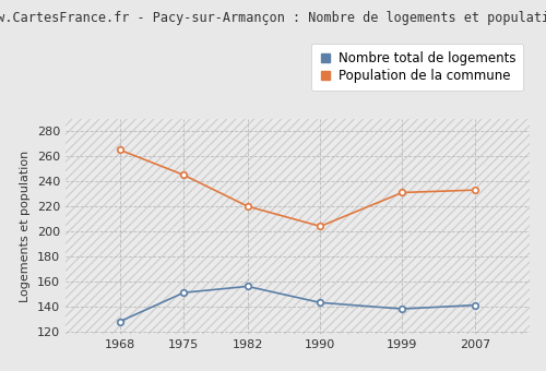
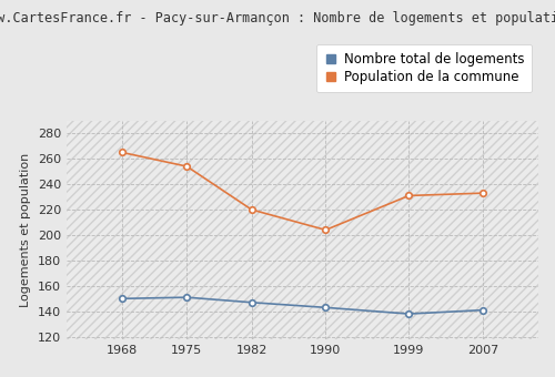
Nombre total de logements/1968: 128 -> 150
Population de la commune/1975: 245 -> 254
Nombre total de logements/1982: 156 -> 147
